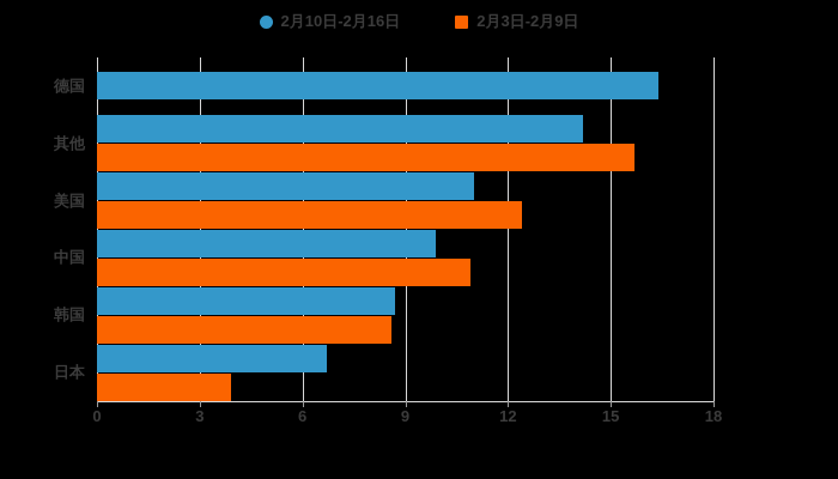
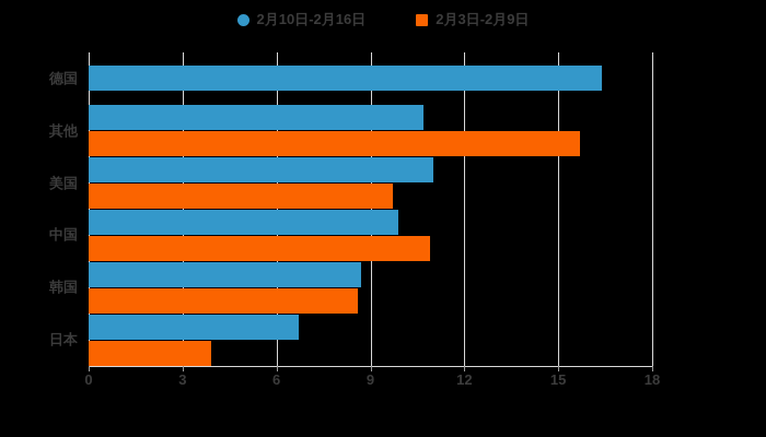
2月10日-2月16日/其他: 14.2 -> 10.7
2月3日-2月9日/美国: 12.4 -> 9.7
